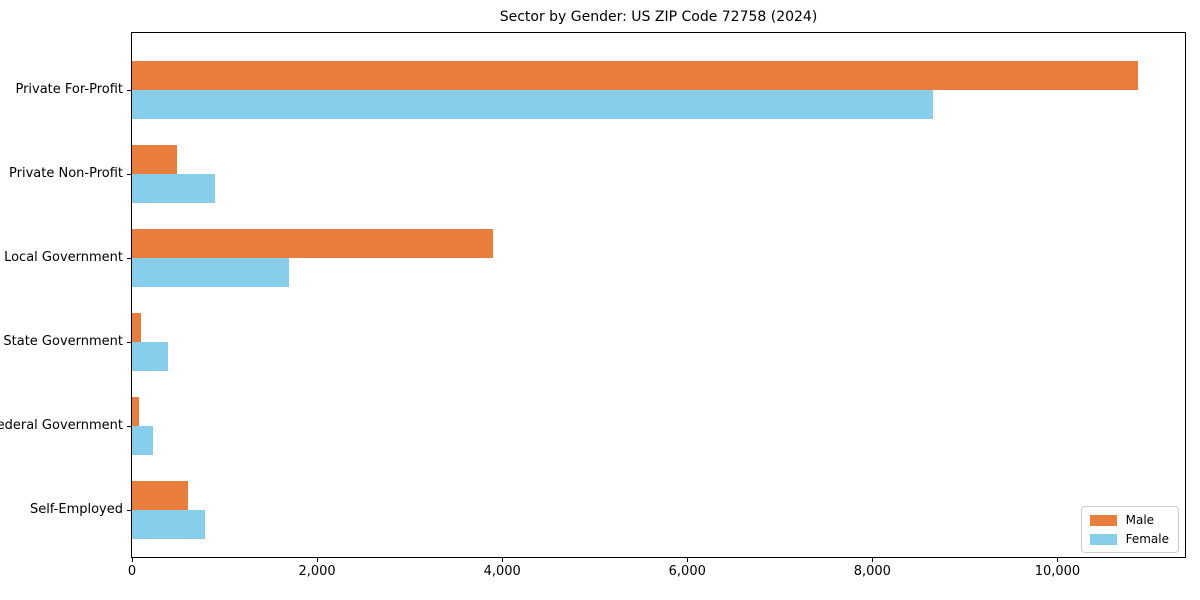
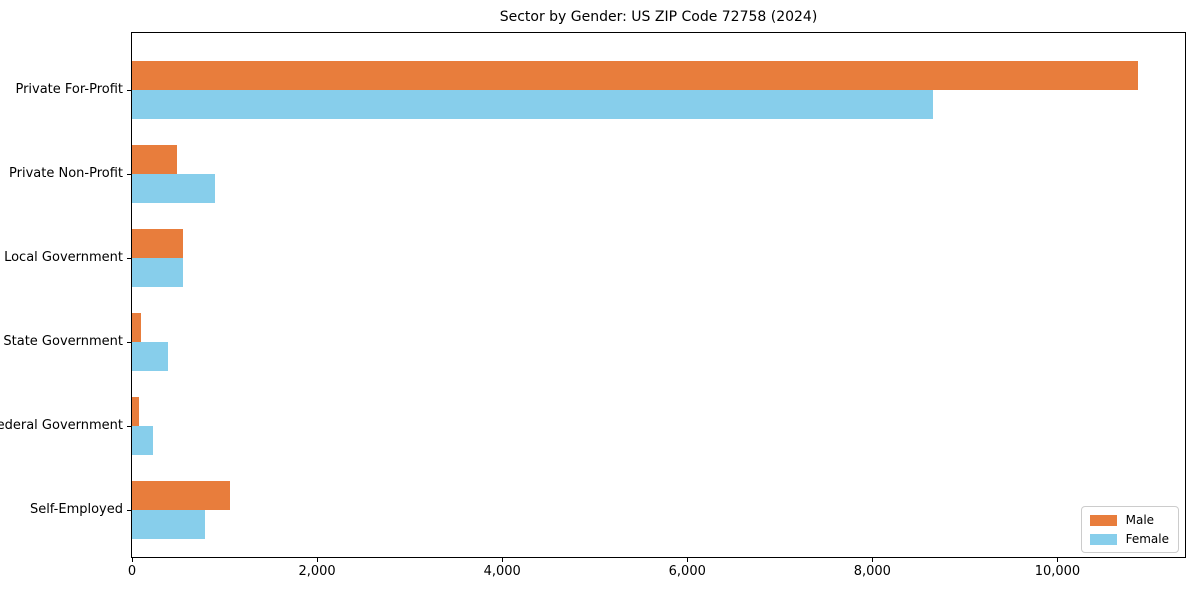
Male/Local Government: 3900 -> 600
Female/Local Government: 1700 -> 600
Male/Self-Employed: 600 -> 1100
